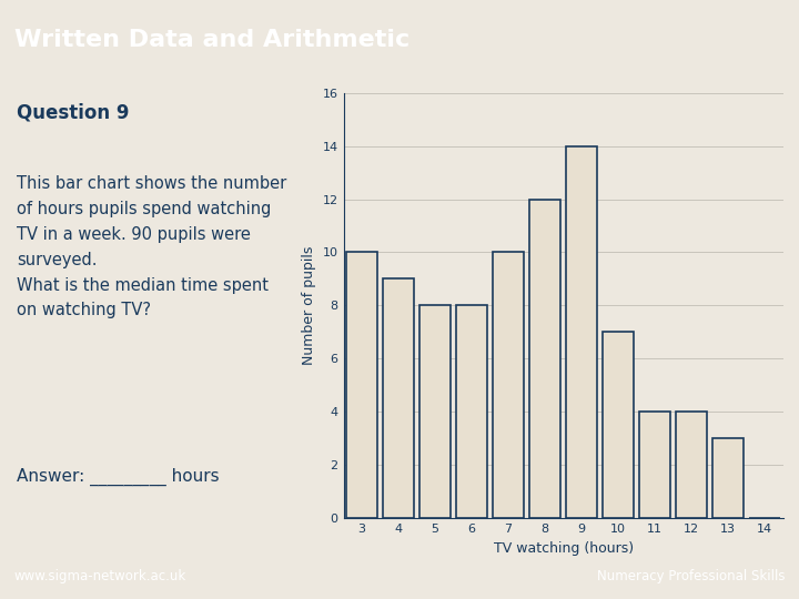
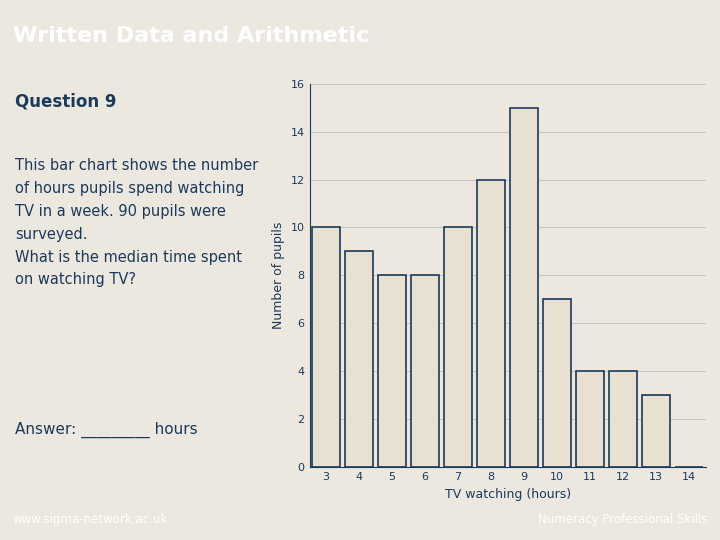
9: 14 -> 15
